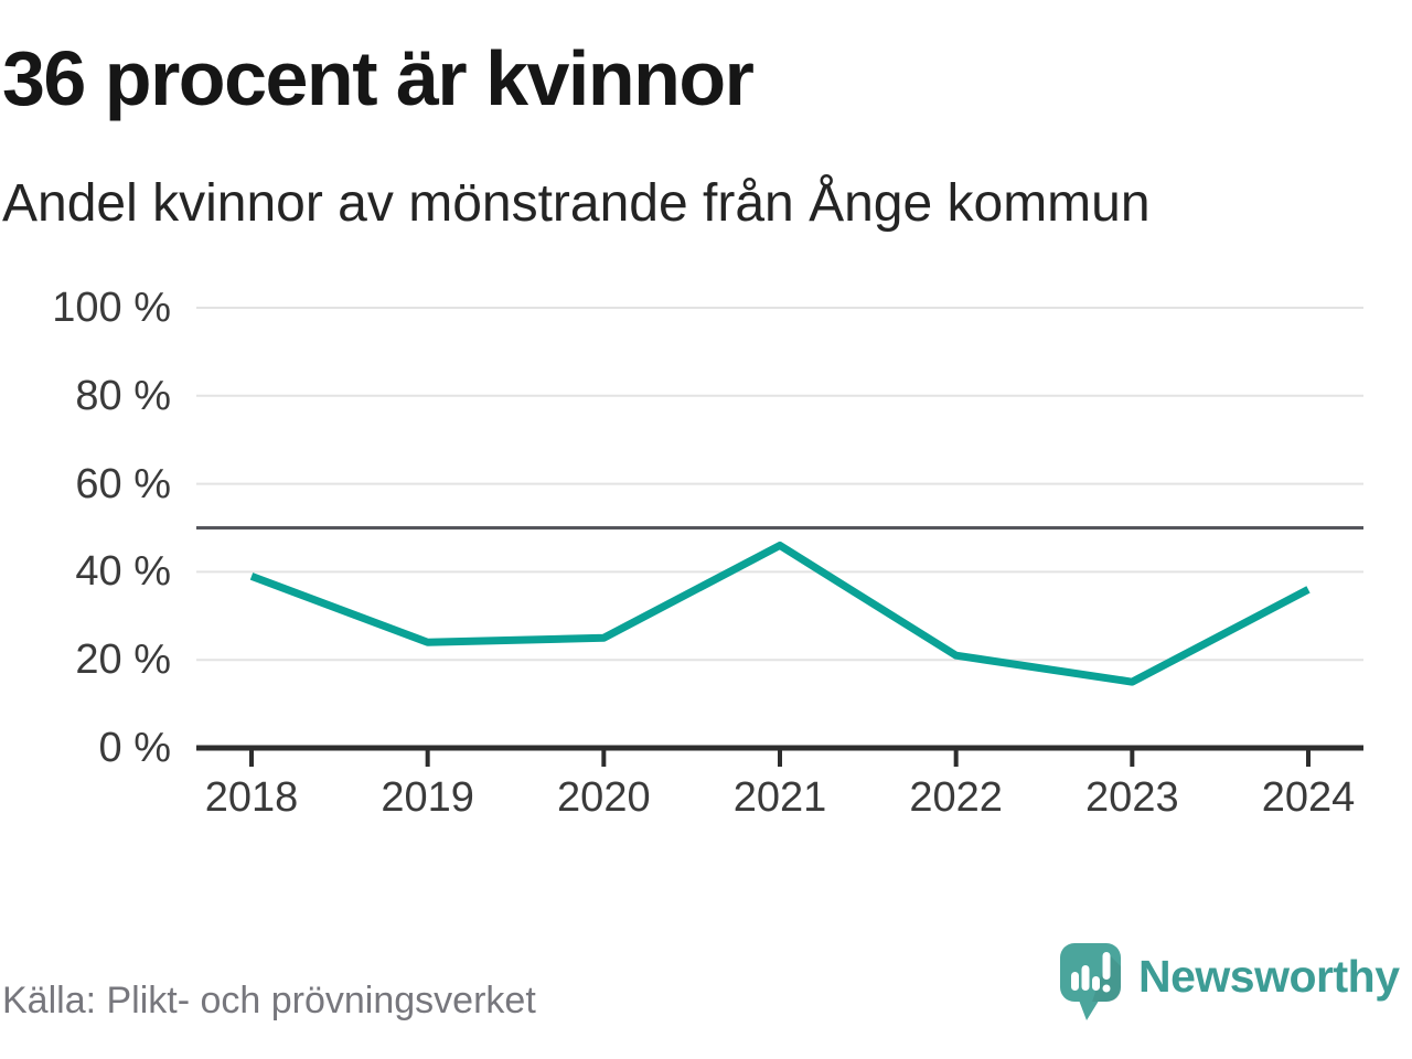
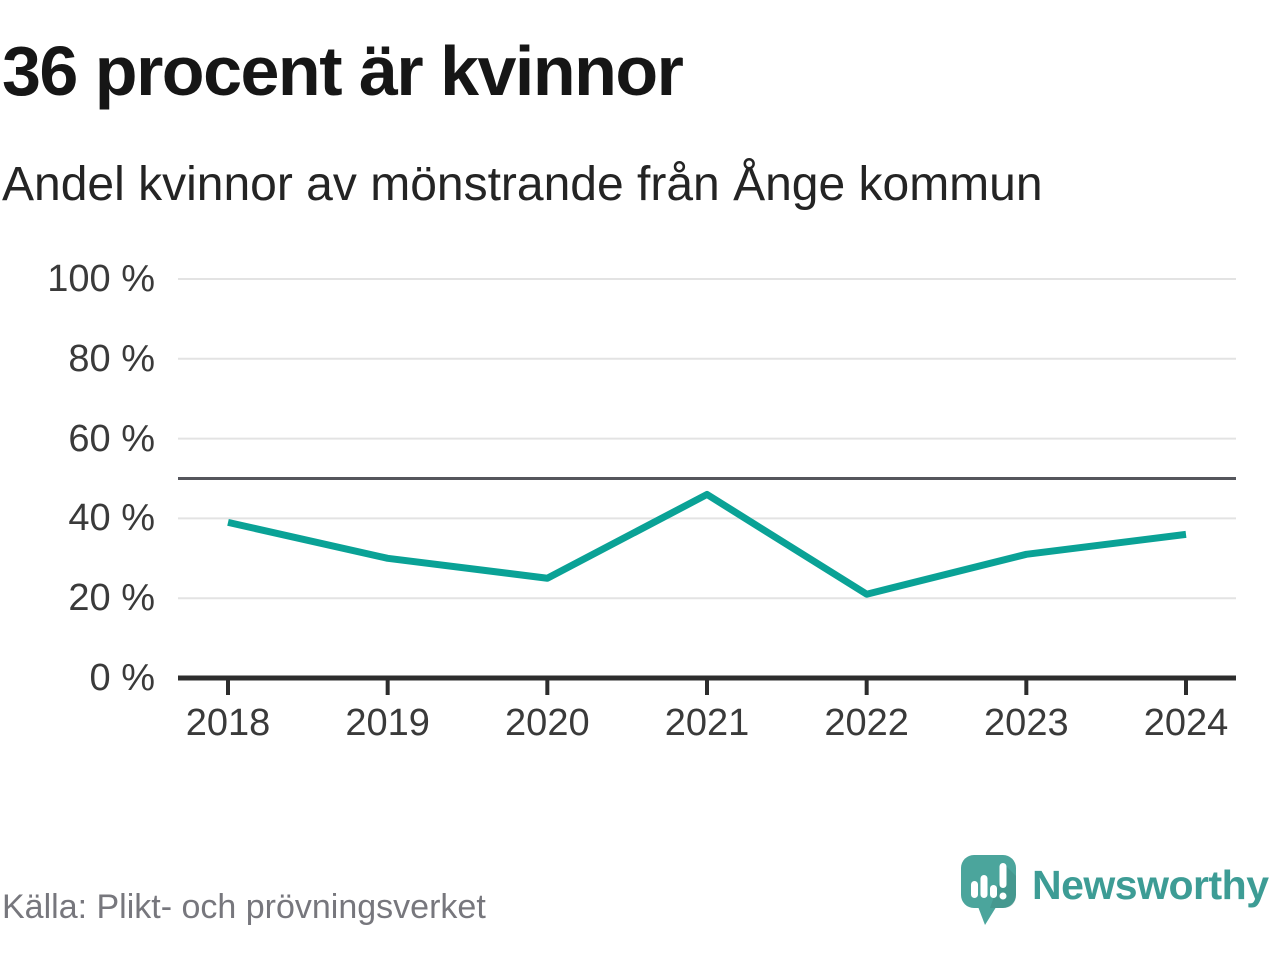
2019: 24% -> 30%
2023: 15% -> 31%
